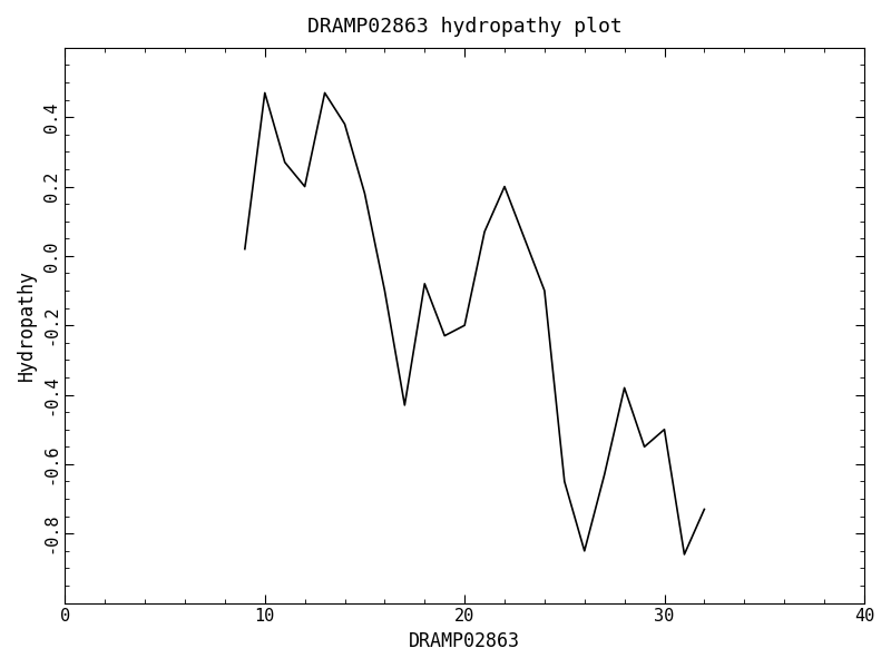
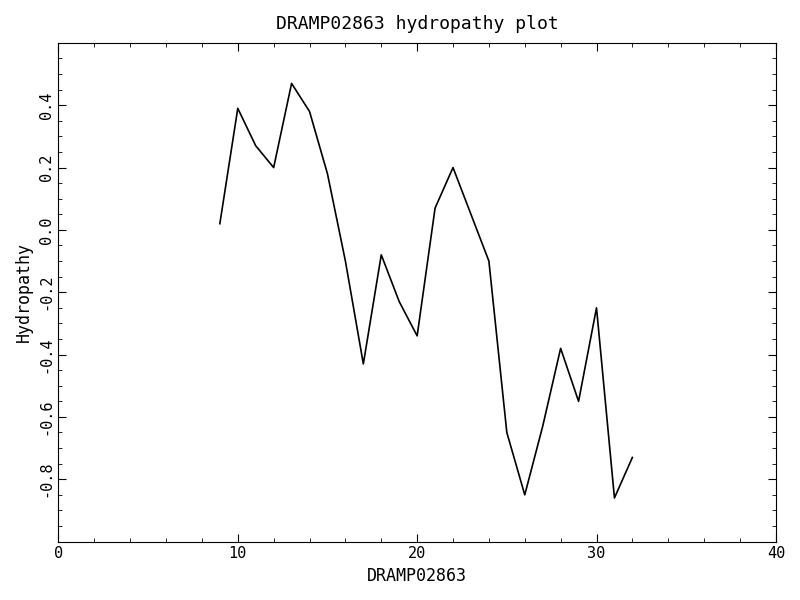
10: 0.47 -> 0.39
20: -0.20 -> -0.34
30: -0.50 -> -0.25
